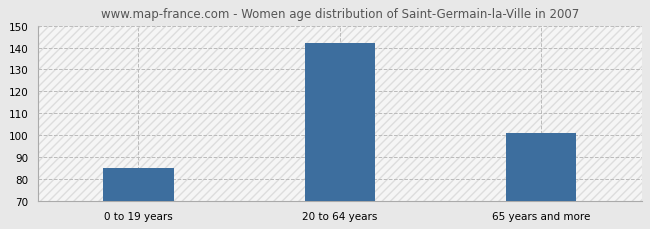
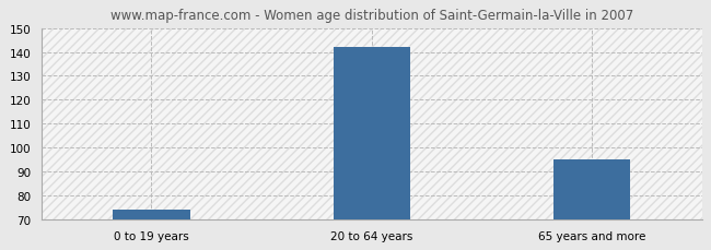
0 to 19 years: 85 -> 74
65 years and more: 101 -> 95
